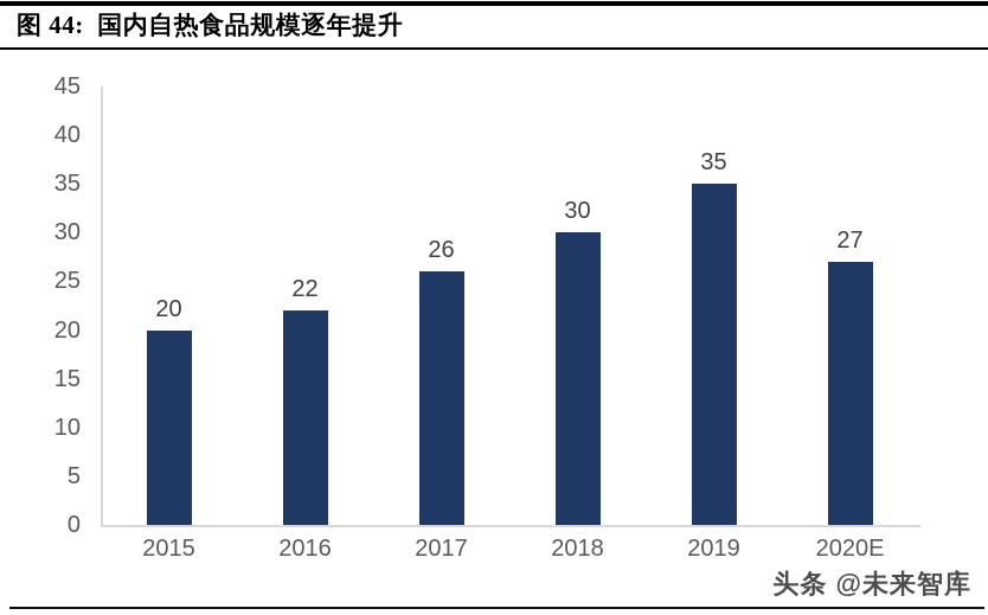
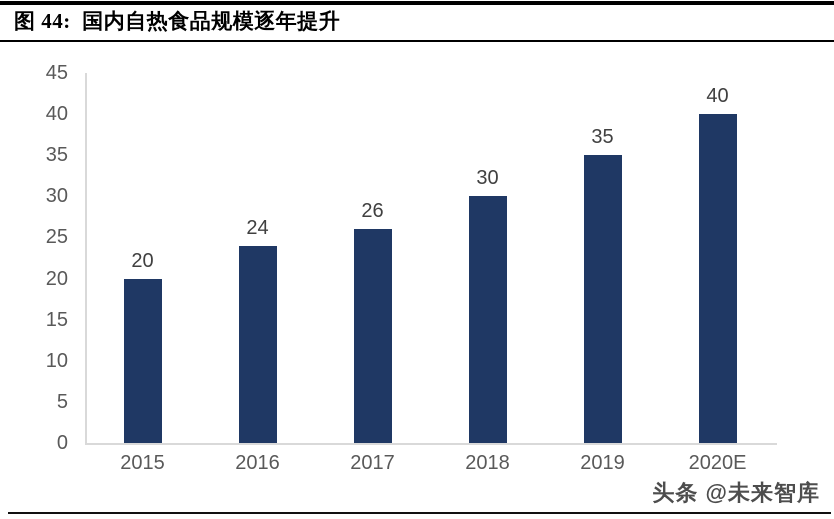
2016: 22 -> 24
2020E: 27 -> 40
